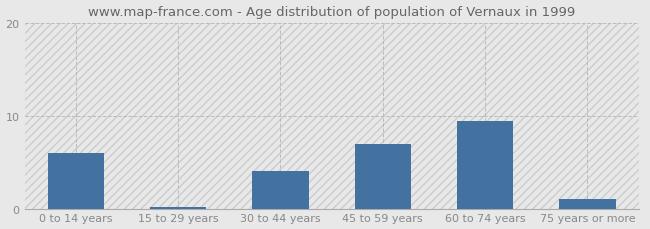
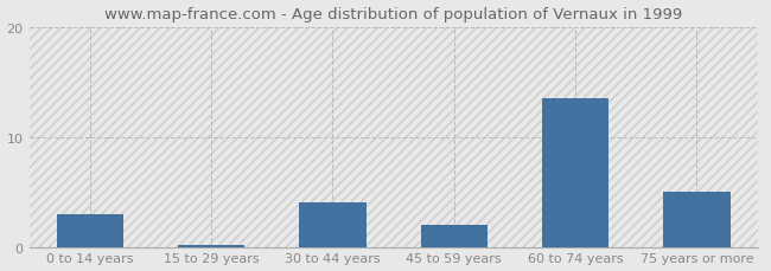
0 to 14 years: 6.0 -> 3.0
45 to 59 years: 7.0 -> 2.0
60 to 74 years: 9.4 -> 13.5
75 years or more: 1.0 -> 5.0
